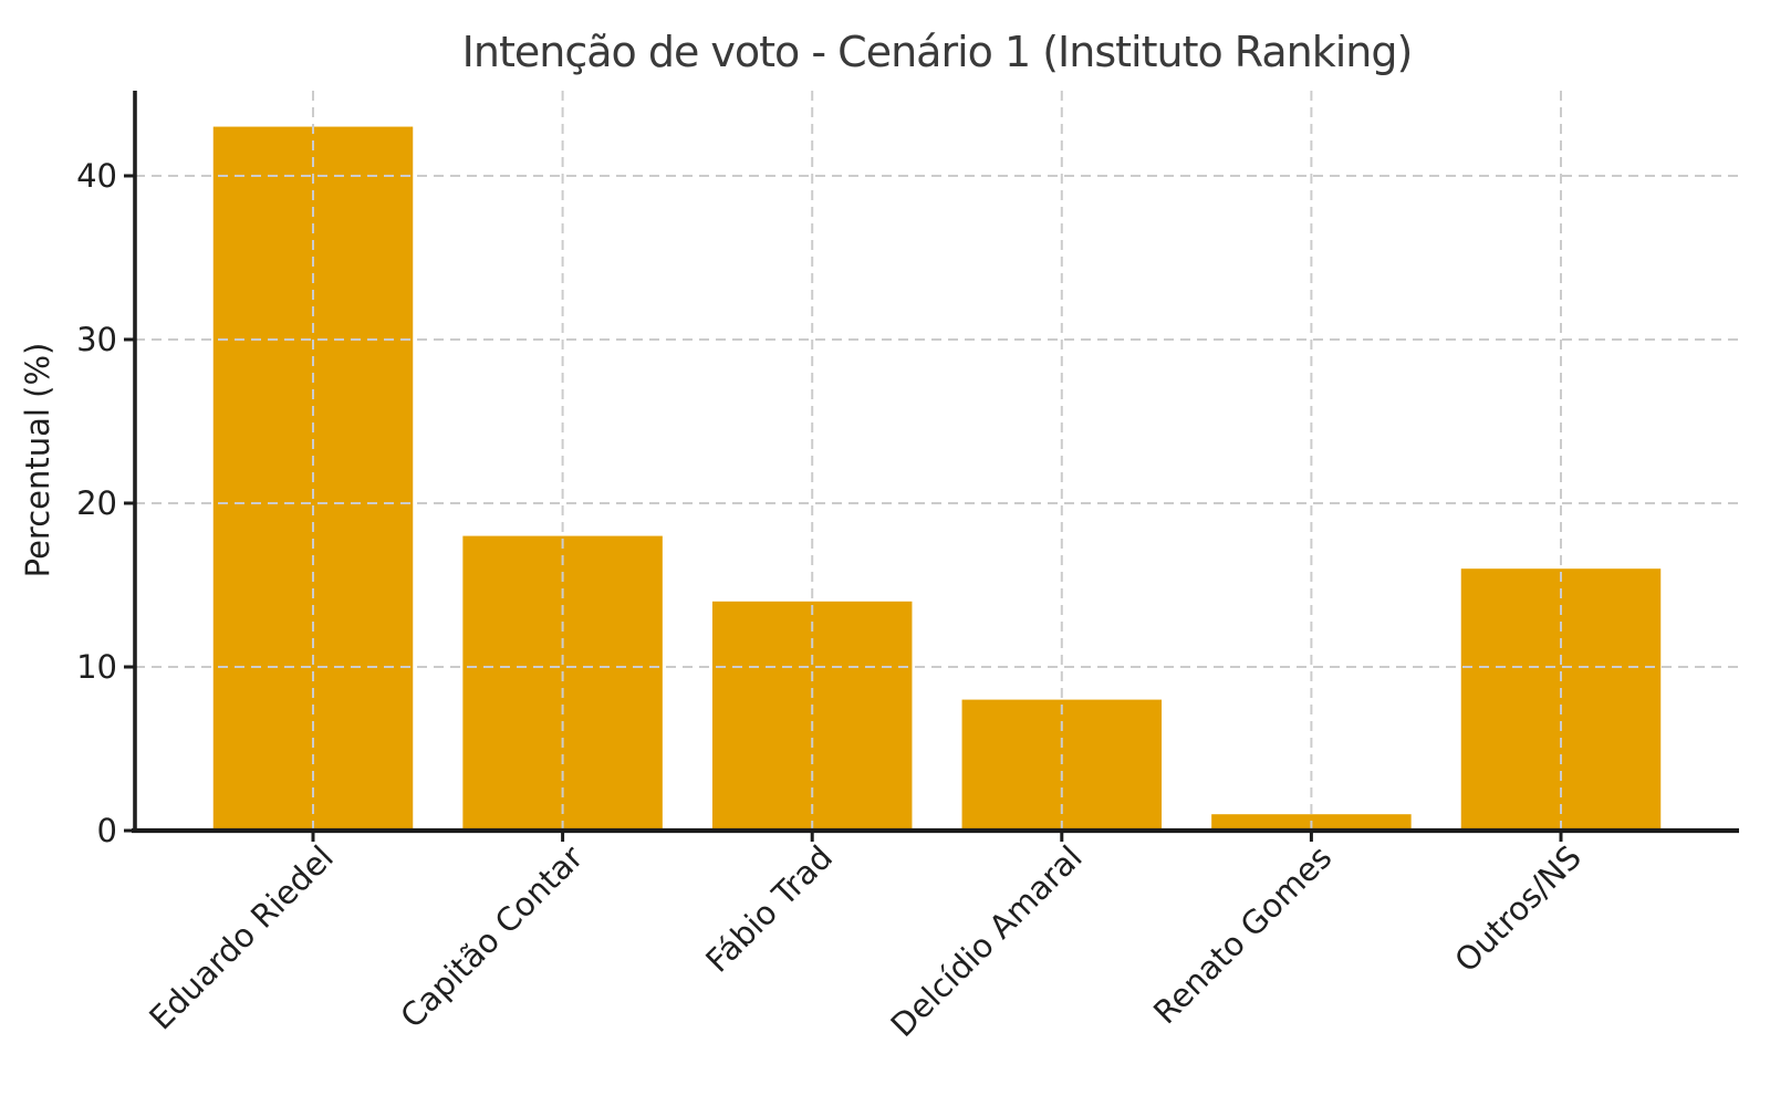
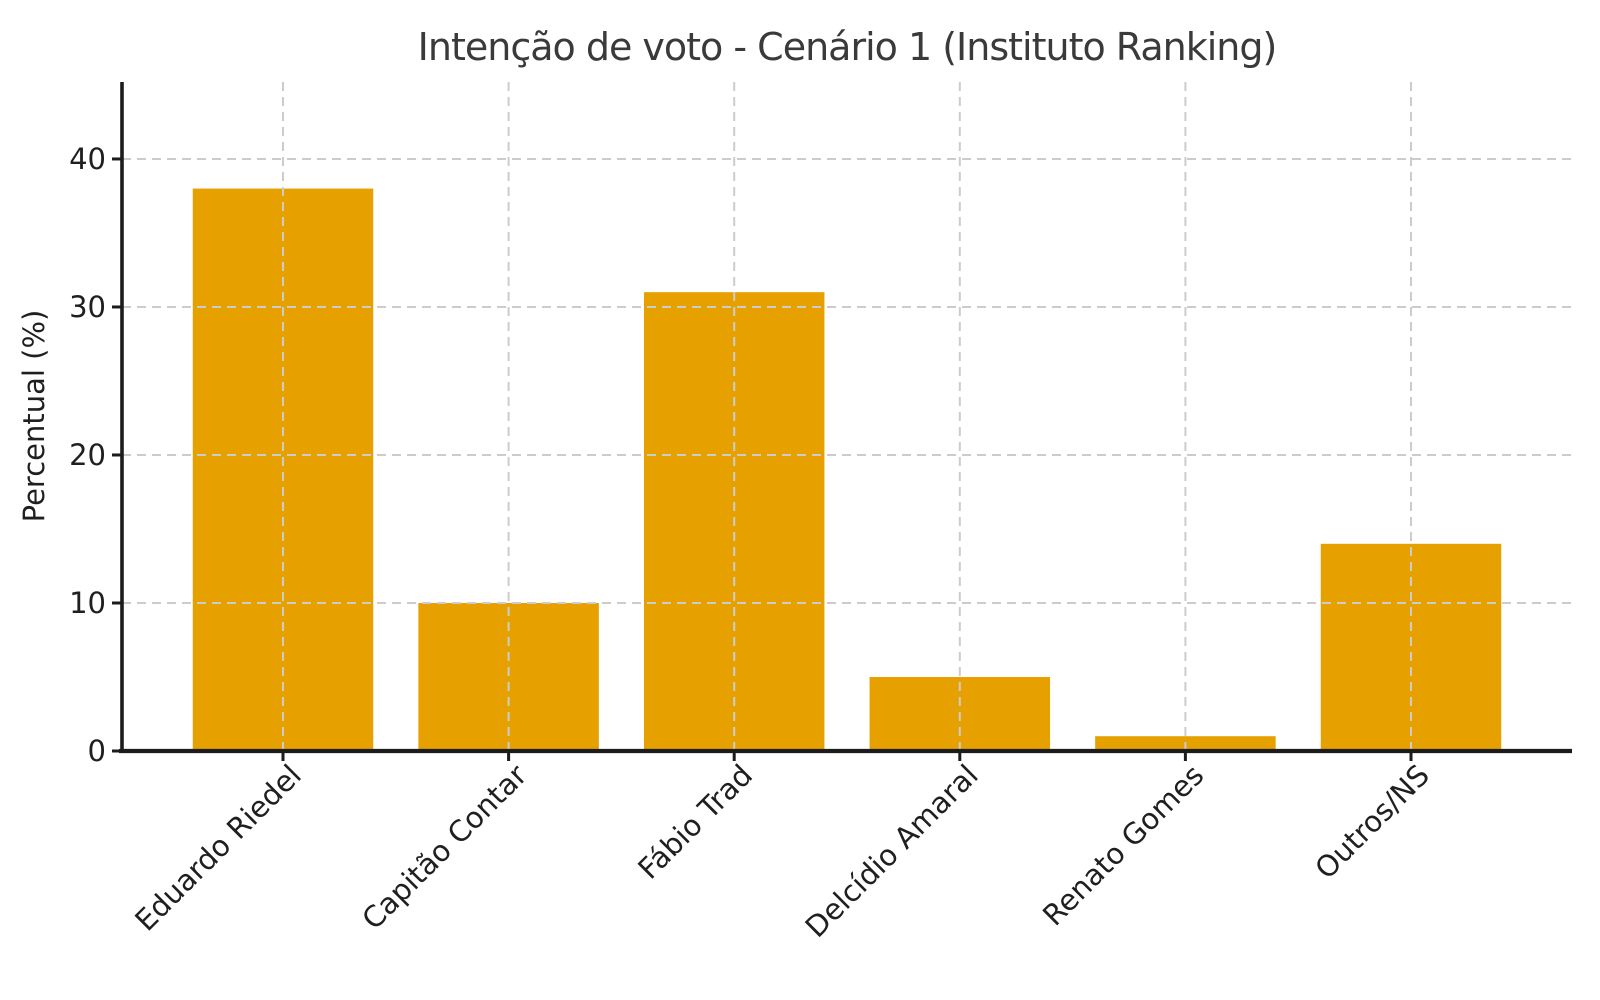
Eduardo Riedel: 43 -> 38
Capitão Contar: 18 -> 10
Fábio Trad: 14 -> 31
Delcídio Amaral: 8 -> 5
Outros/NS: 16 -> 14
